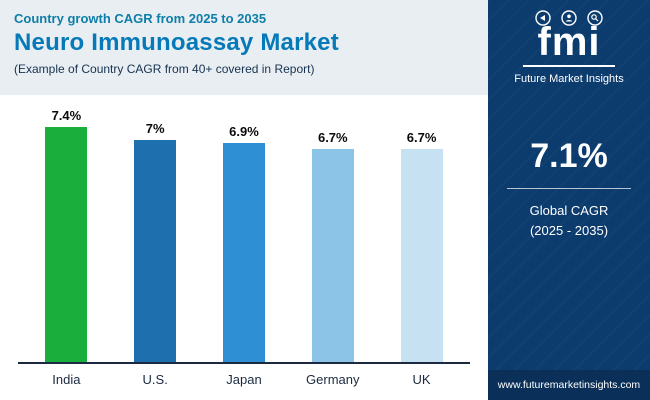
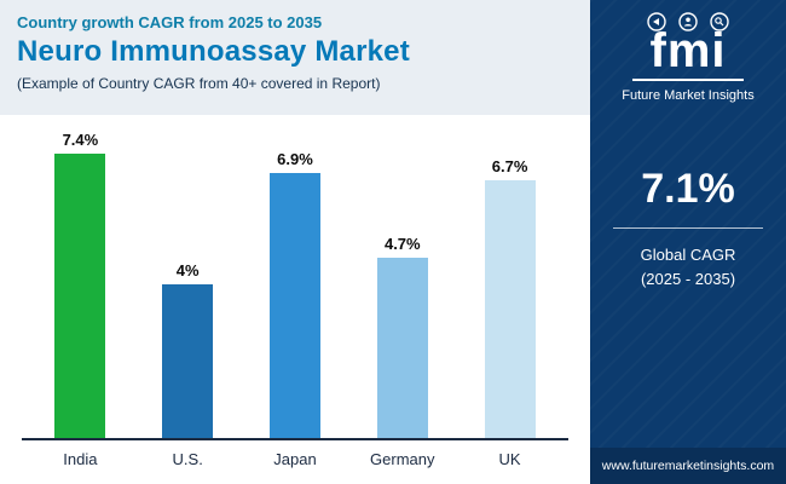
U.S.: 7% -> 4%
Germany: 6.7% -> 4.7%
